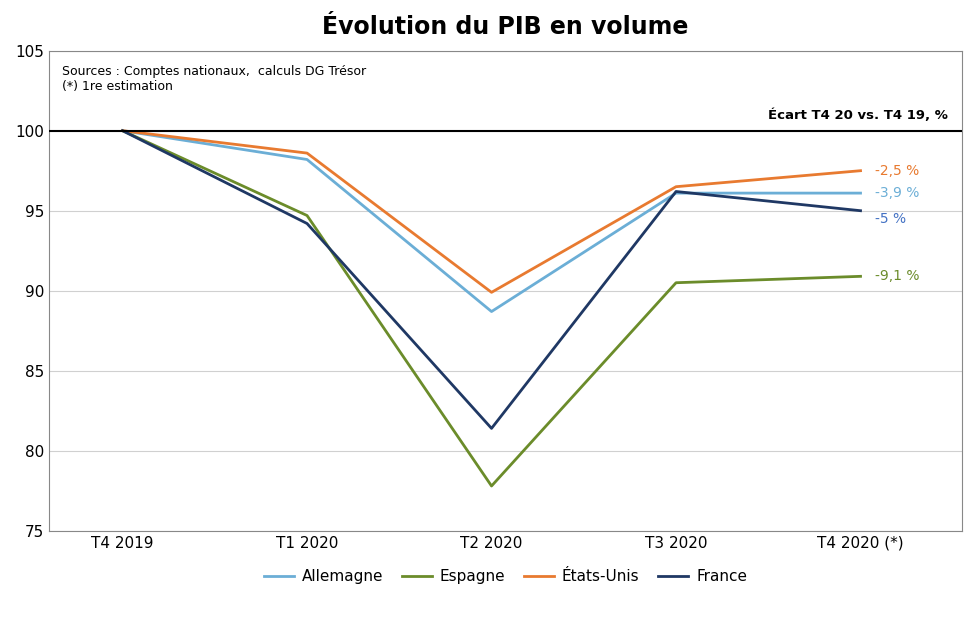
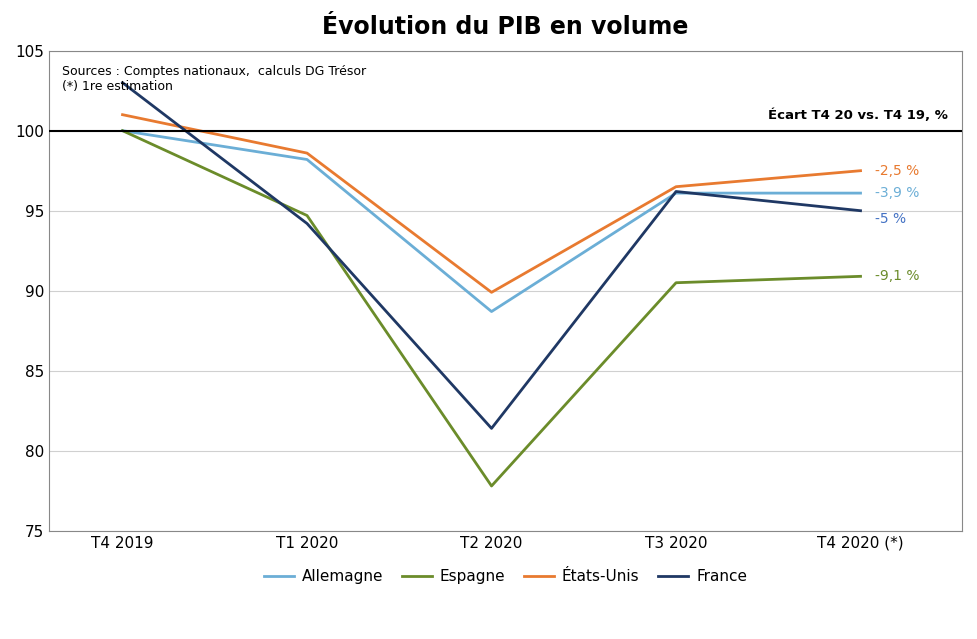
États-Unis/T4 2019: 100.0 -> 101.0
France/T4 2019: 100.0 -> 103.0
